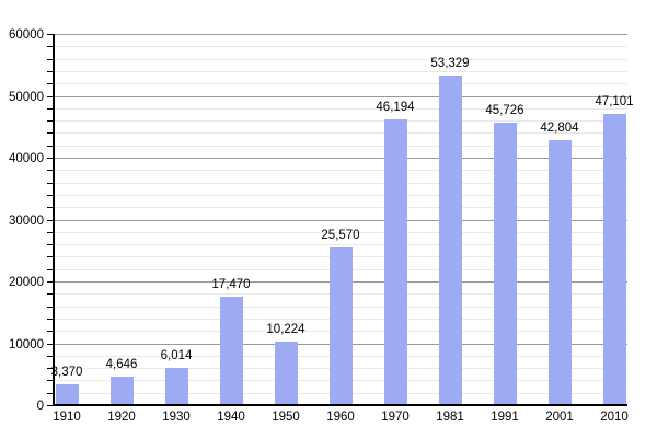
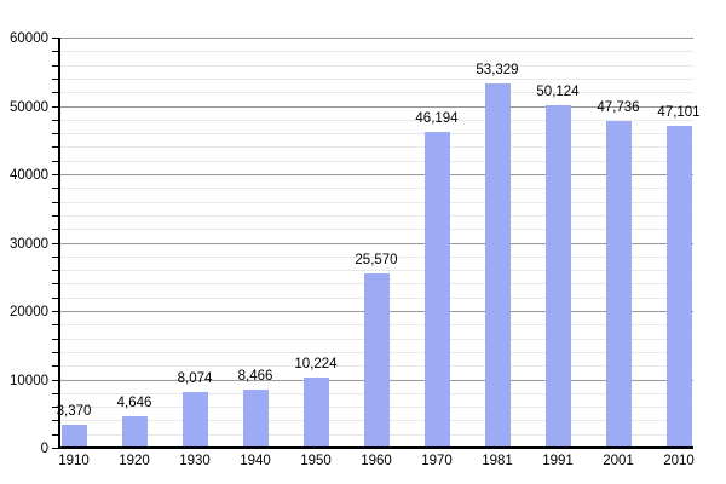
1930: 6,014 -> 8,074
1940: 17,470 -> 8,466
1991: 45,726 -> 50,124
2001: 42,804 -> 47,736
